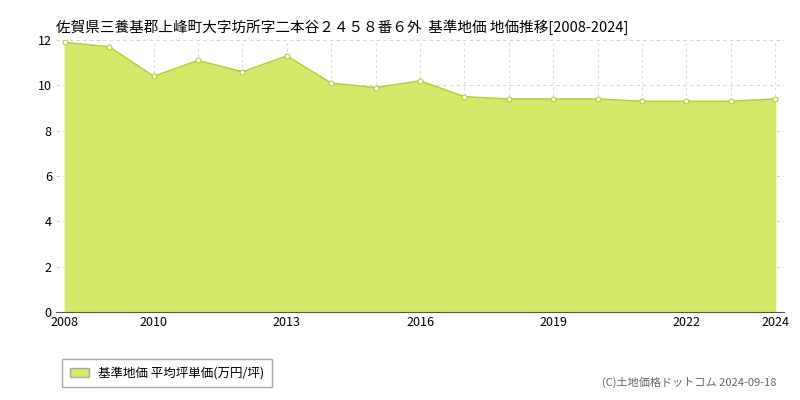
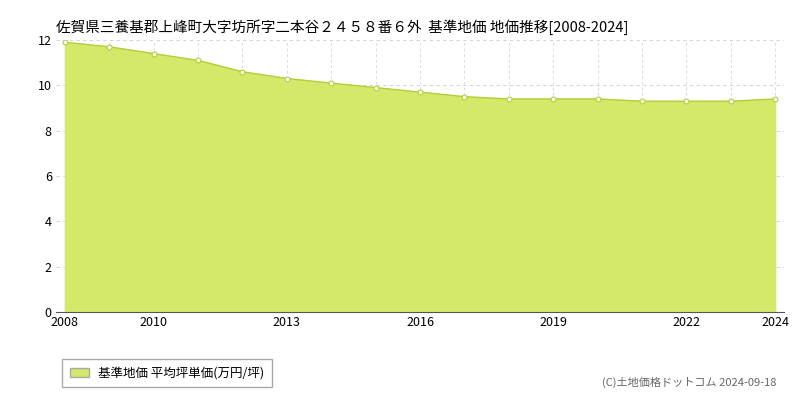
2010: 10.4 -> 11.4
2013: 11.3 -> 10.3
2016: 10.2 -> 9.7
